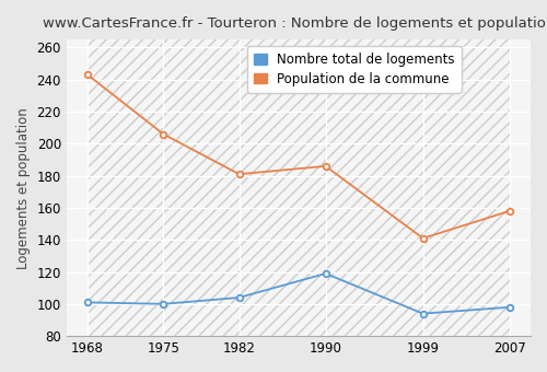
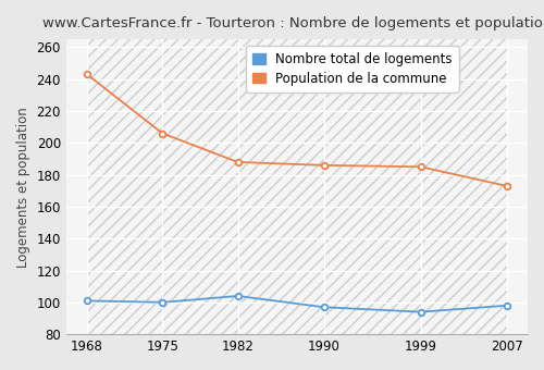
Population de la commune/1982: 181 -> 188
Nombre total de logements/1990: 119 -> 97
Population de la commune/1999: 141 -> 185
Population de la commune/2007: 158 -> 173
